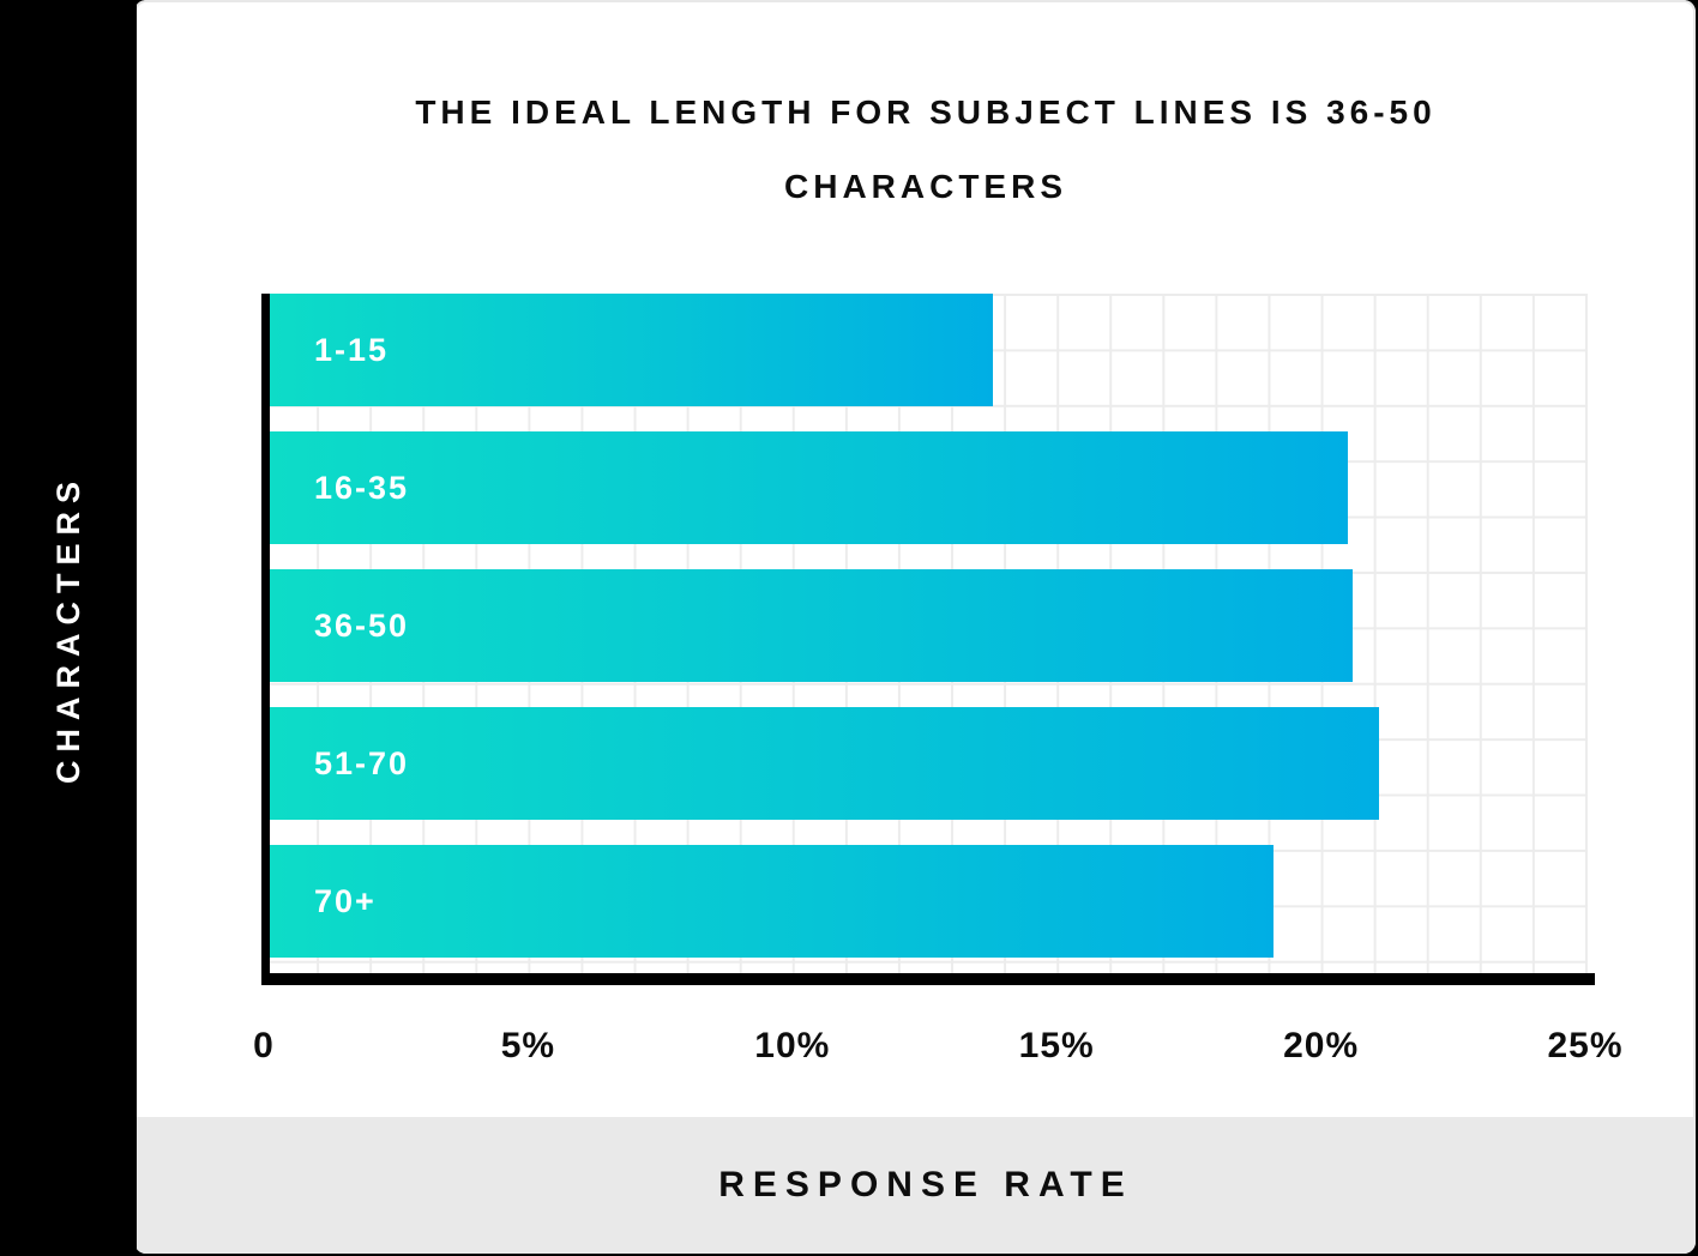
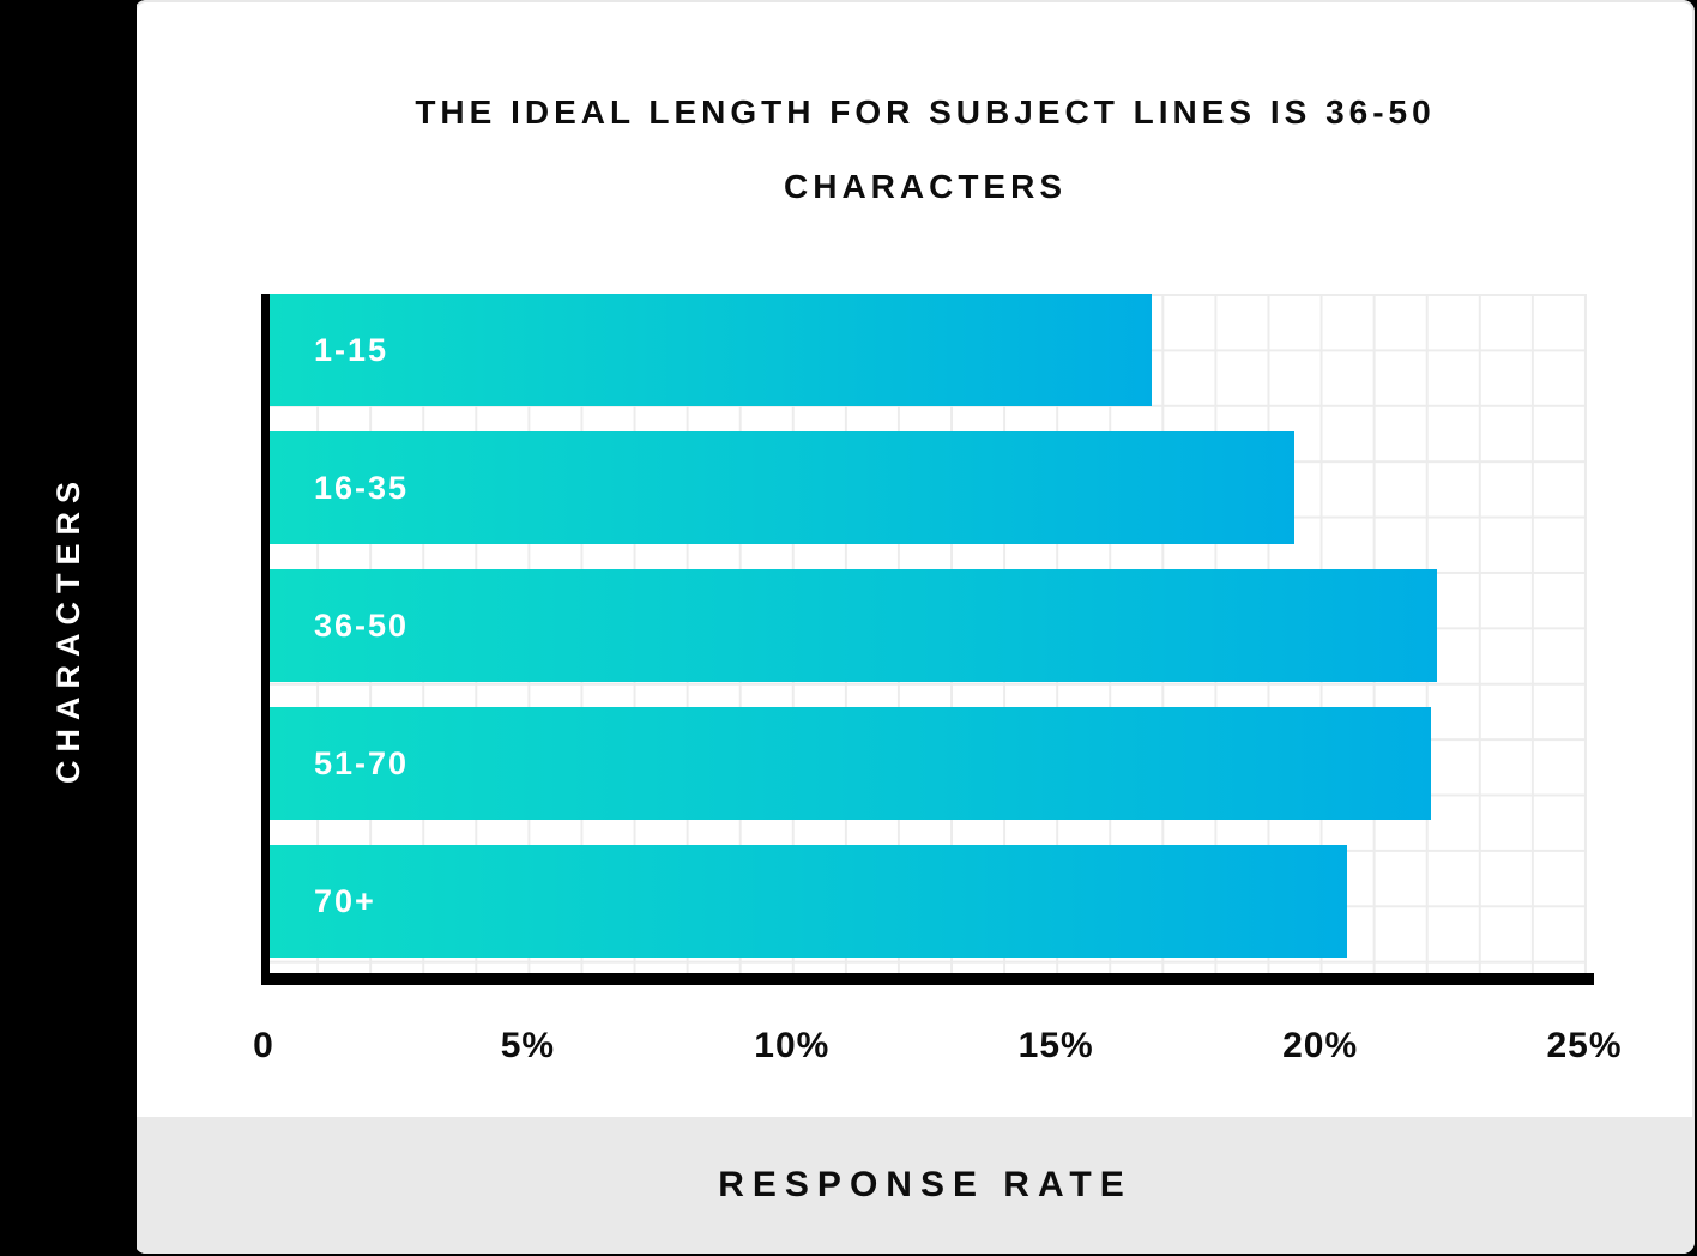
1-15: 13.8% -> 16.8%
16-35: 20.5% -> 19.5%
36-50: 20.6% -> 22.2%
51-70: 21.1% -> 22.1%
70+: 19.1% -> 20.5%
